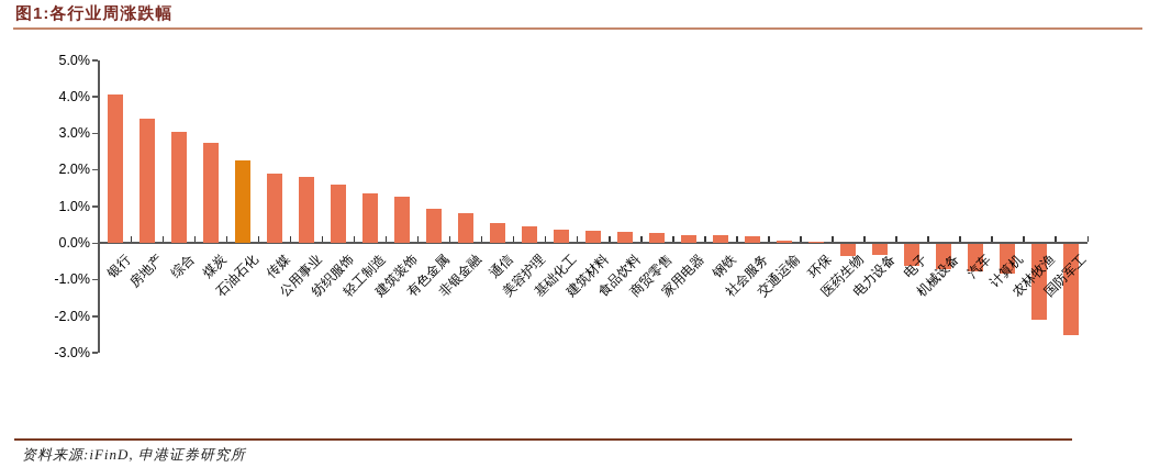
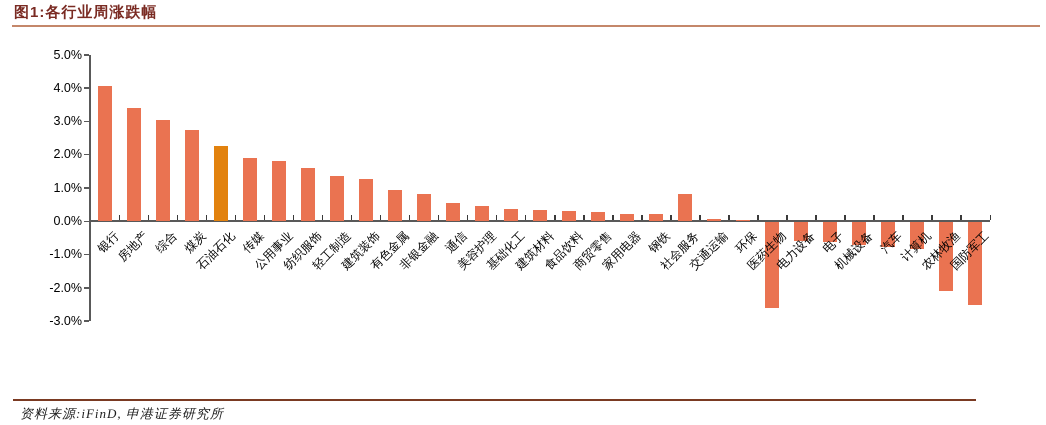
社会服务: 0.2% -> 0.8%
医药生物: -0.3% -> -2.6%
电力设备: -0.3% -> -0.6%
